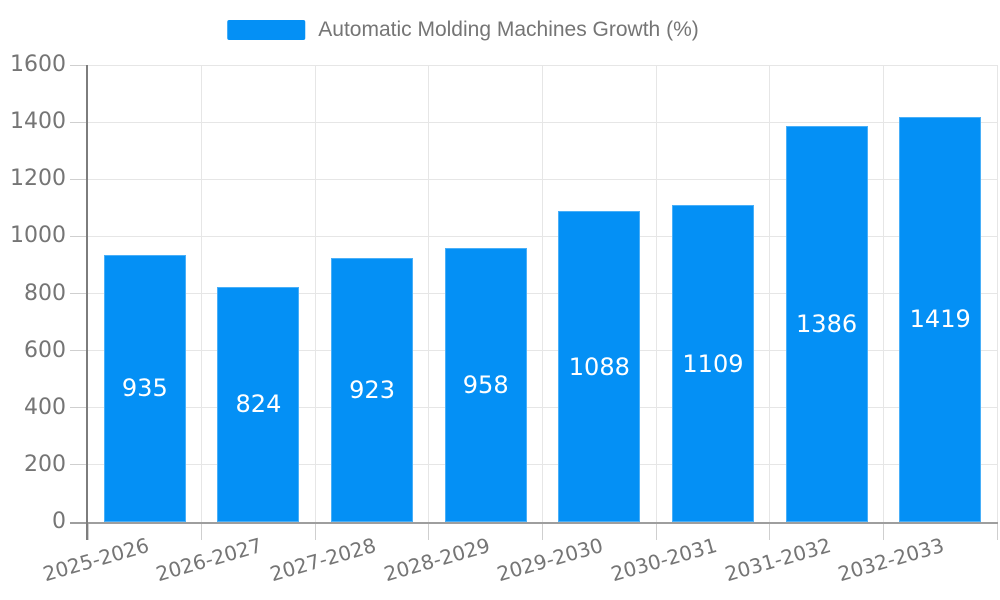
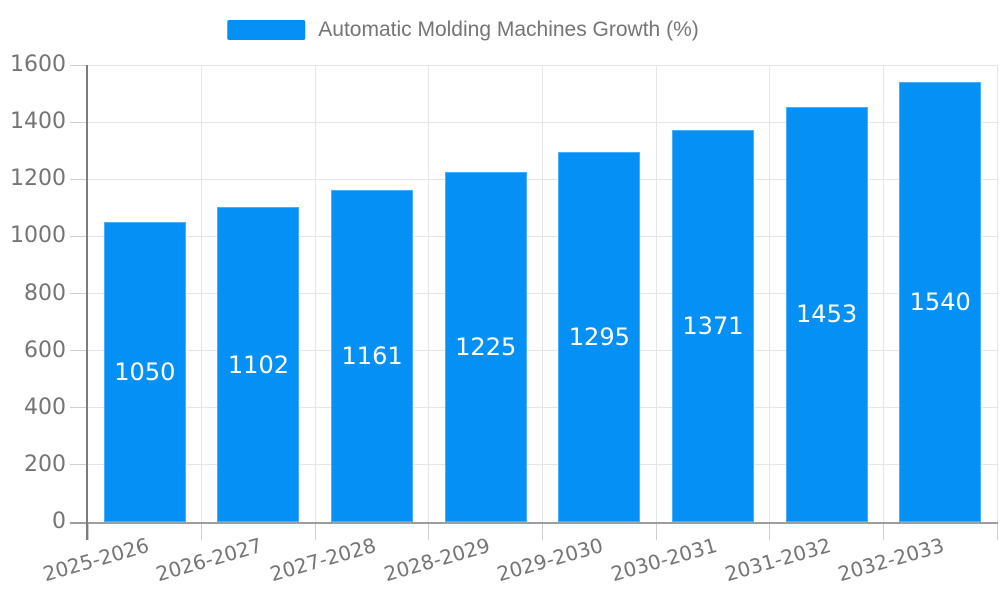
2025-2026: 935 -> 1050
2026-2027: 824 -> 1102
2027-2028: 923 -> 1161
2028-2029: 958 -> 1225
2029-2030: 1088 -> 1295
2030-2031: 1109 -> 1371
2031-2032: 1386 -> 1453
2032-2033: 1419 -> 1540
